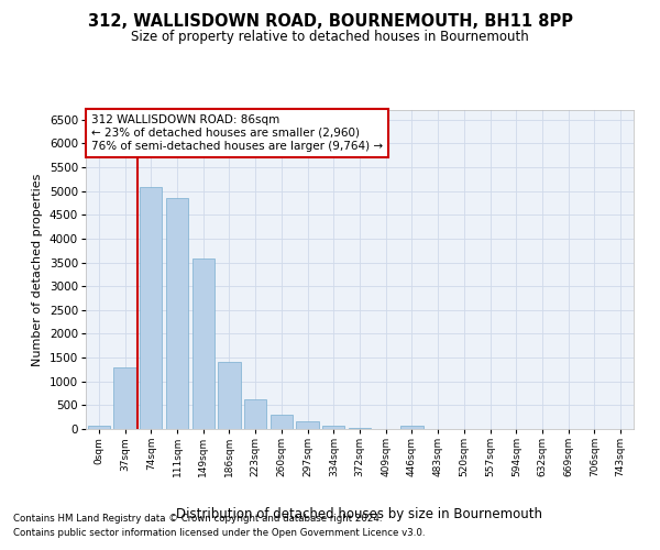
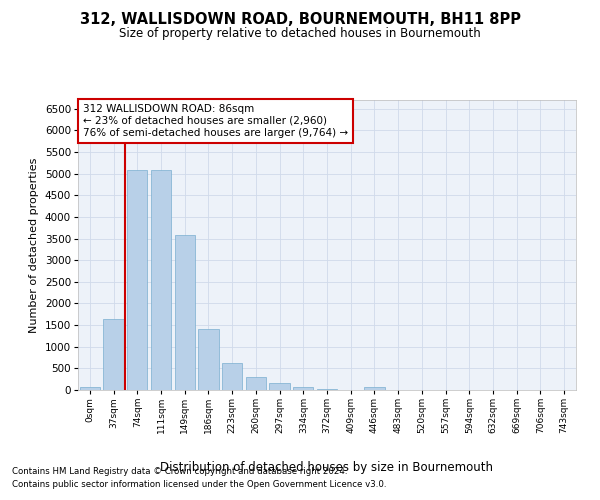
37sqm: 1300 -> 1650
111sqm: 4850 -> 5090
